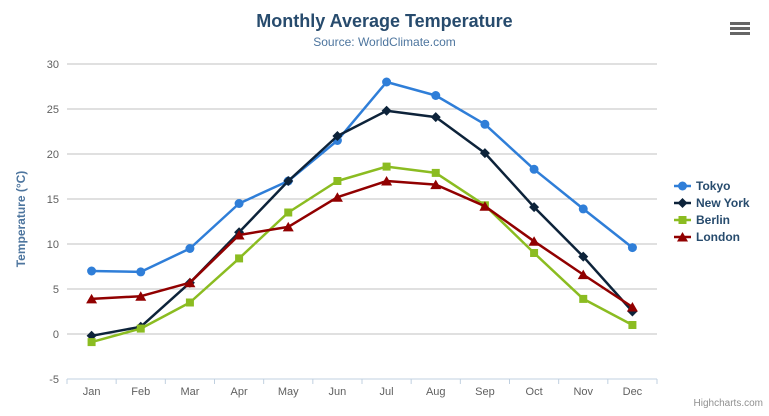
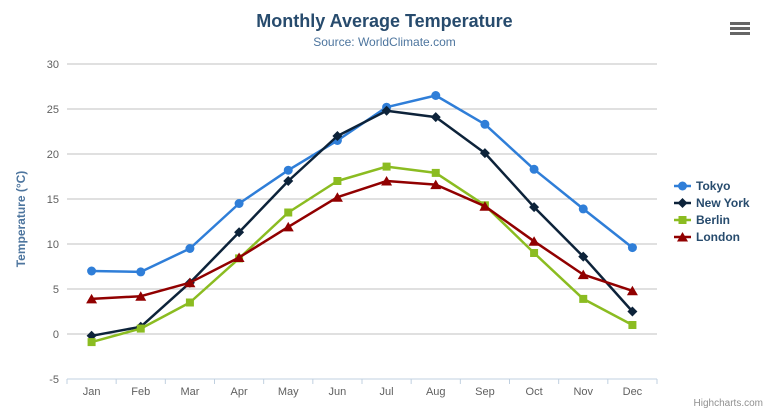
London/Apr: 11 -> 8
Tokyo/May: 17 -> 18
Tokyo/Jul: 28 -> 25
London/Dec: 3 -> 5
